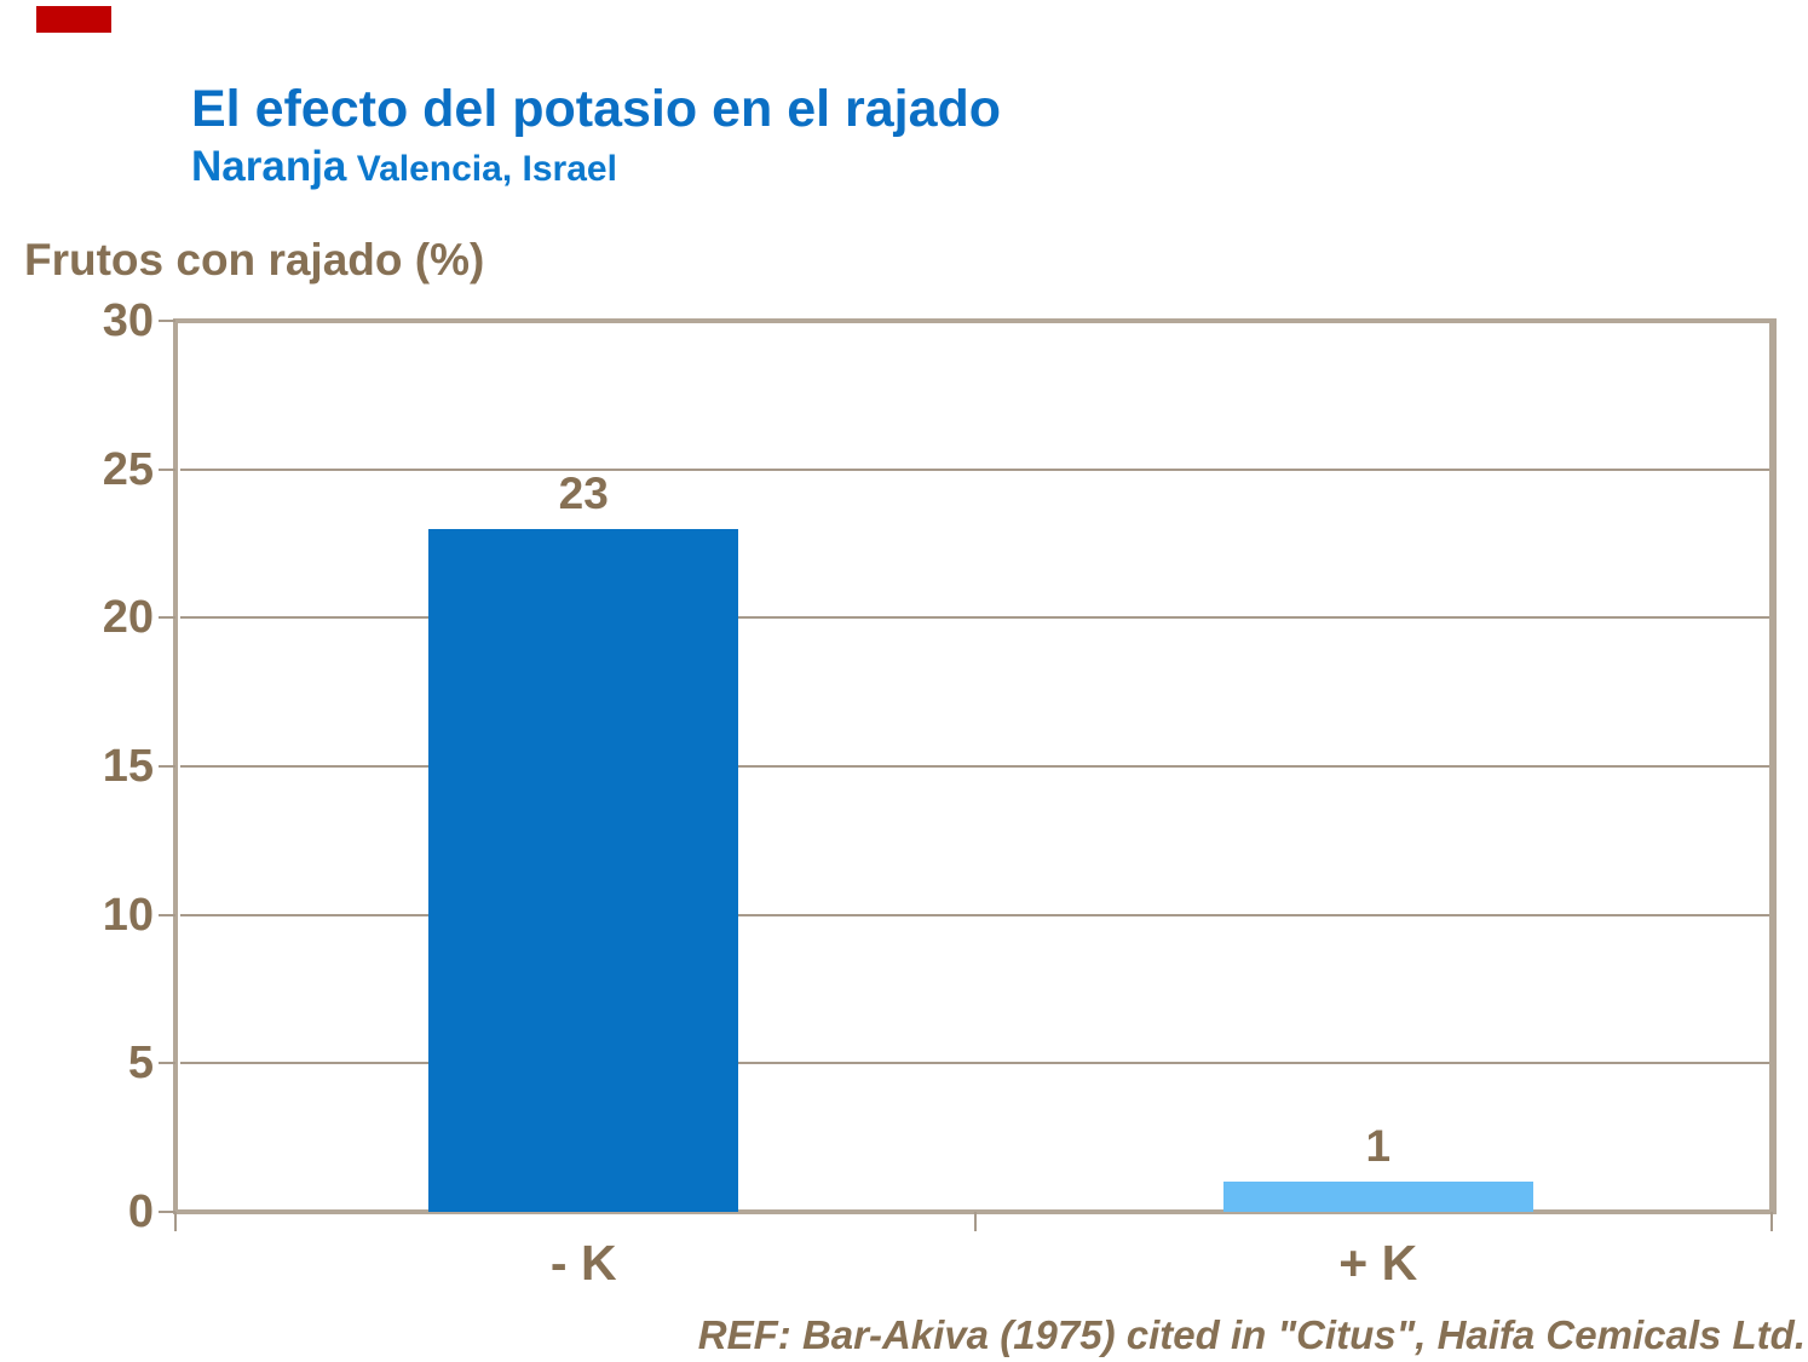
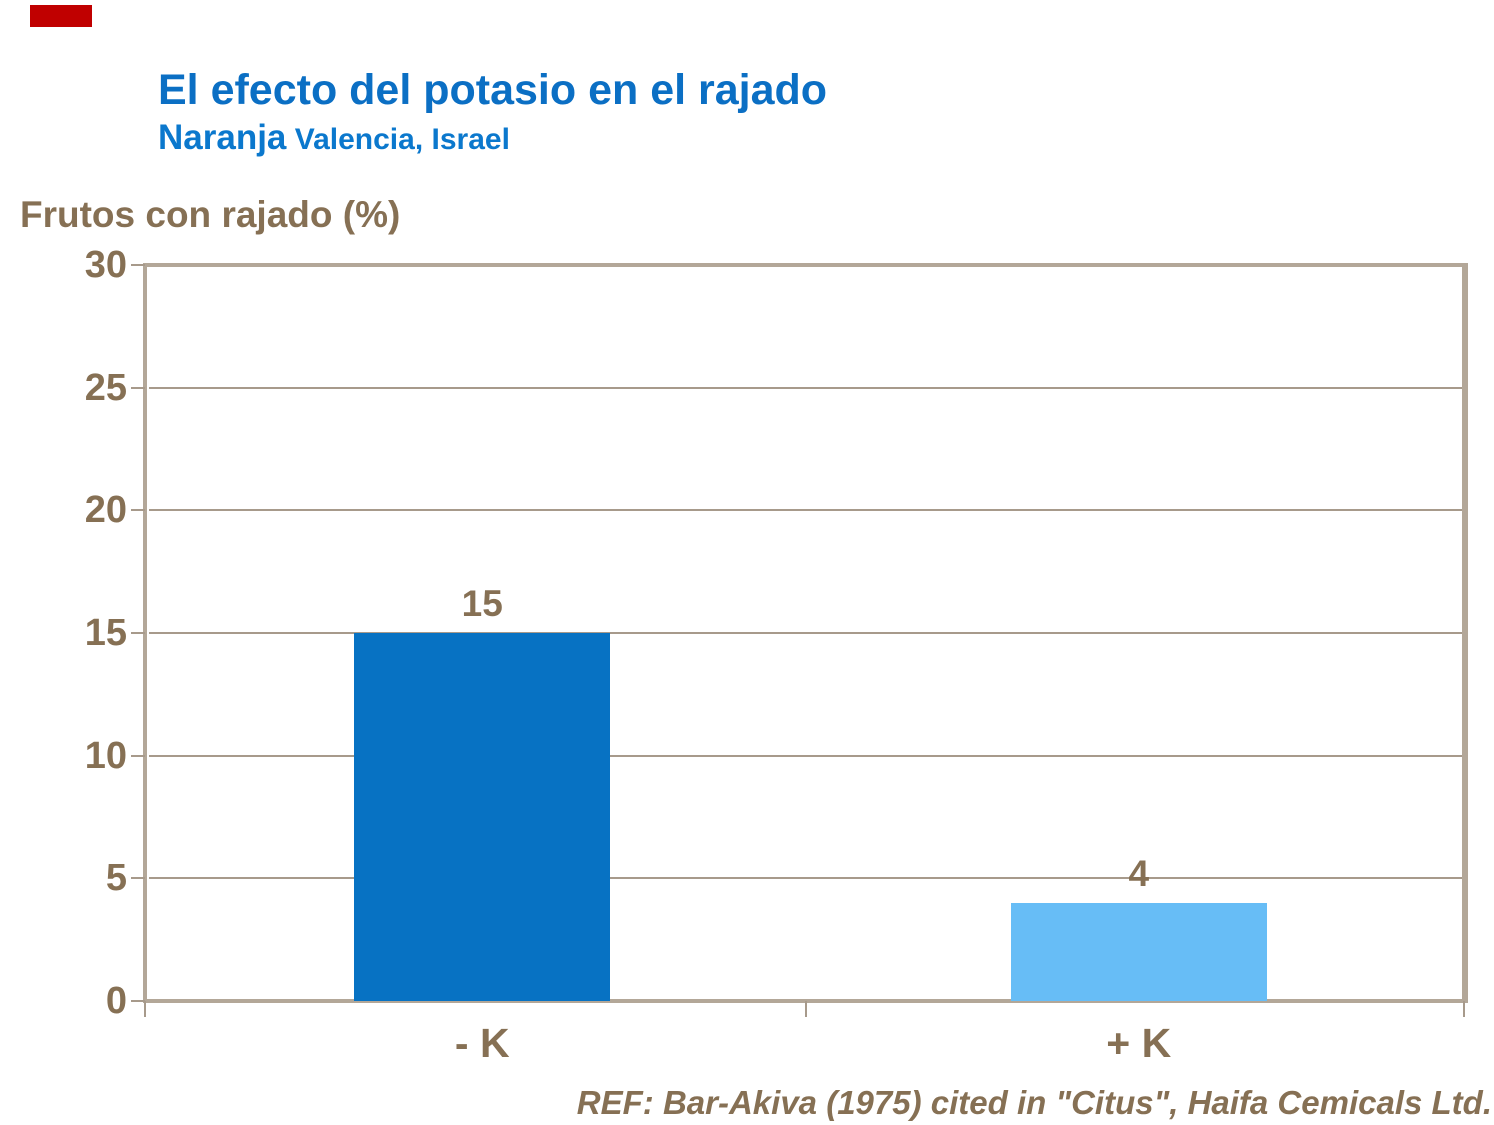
- K: 23 -> 15
+ K: 1 -> 4
